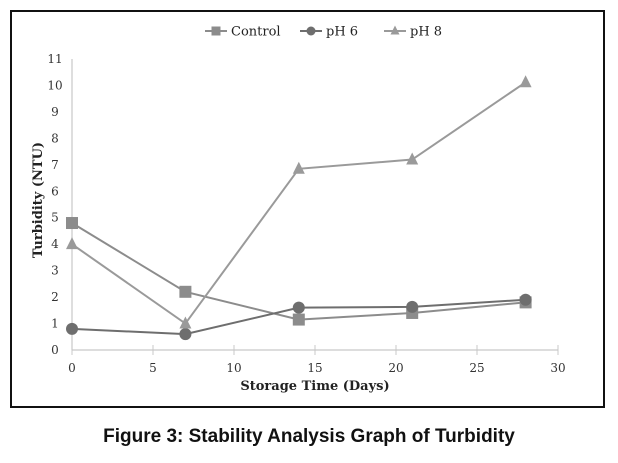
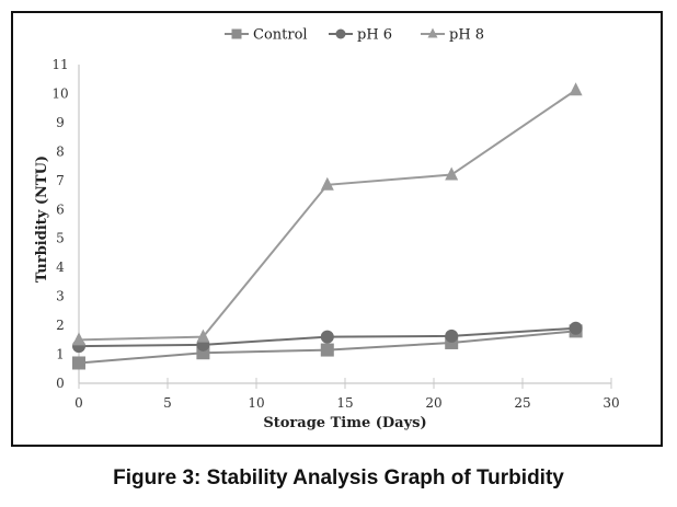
Control/0: 4.8 -> 0.7
pH 6/0: 0.8 -> 1.3
pH 8/0: 4.0 -> 1.5
Control/7: 2.2 -> 1.1
pH 6/7: 0.6 -> 1.3
pH 8/7: 1.0 -> 1.6
